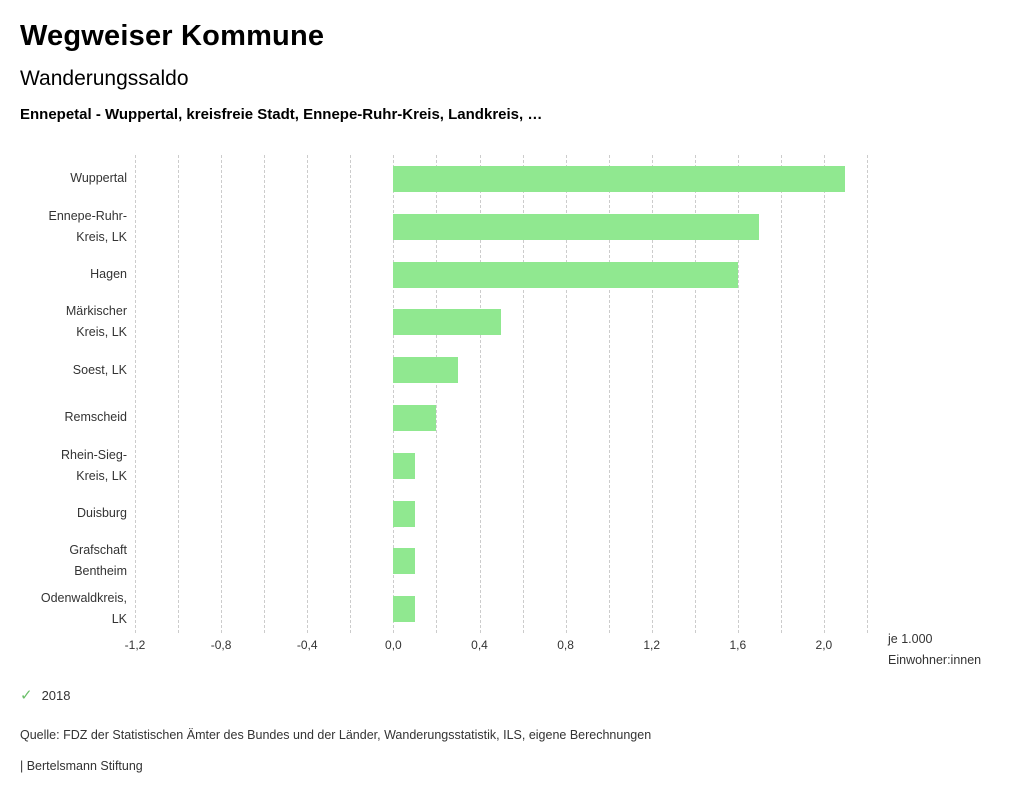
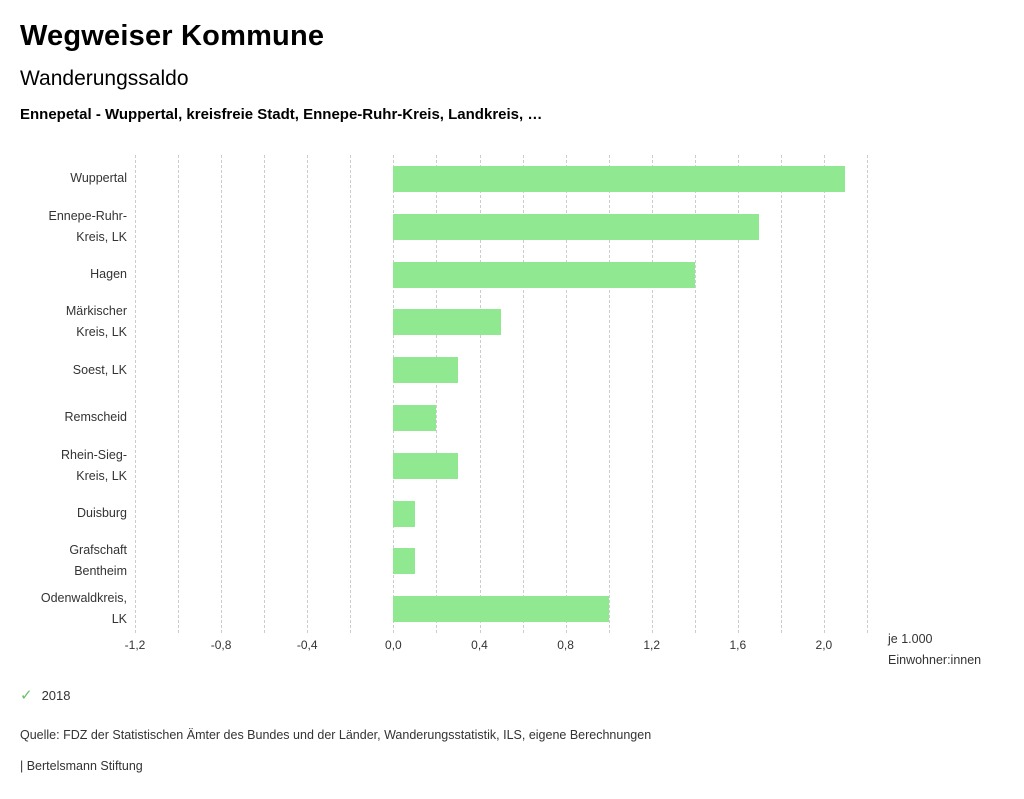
Hagen: 1,6 -> 1,4
Rhein-Sieg- Kreis, LK: 0,1 -> 0,3
Odenwaldkreis, LK: 0,1 -> 1,0
